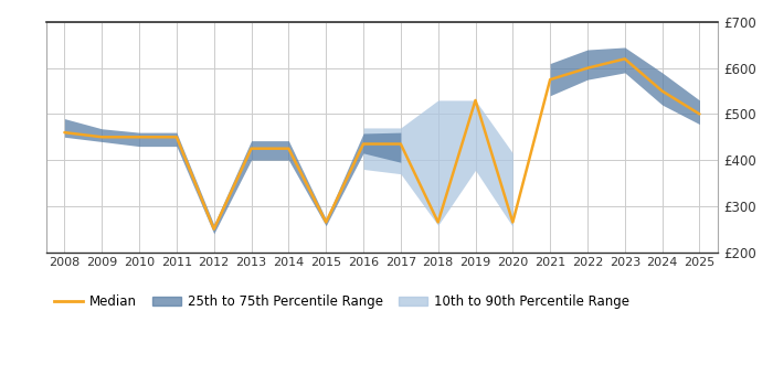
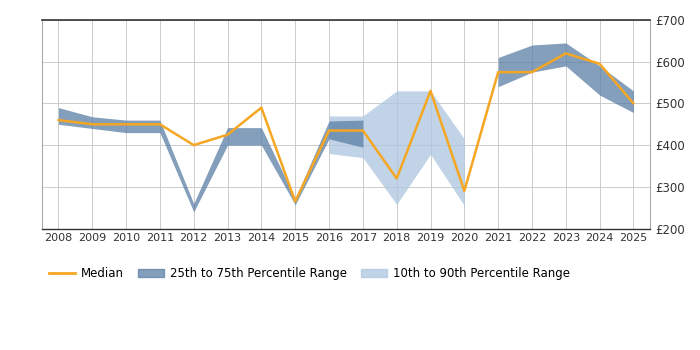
Median/2012: £250 -> £400
Median/2014: £425 -> £490
Median/2018: £265 -> £320
Median/2020: £265 -> £290
Median/2022: £600 -> £575
Median/2024: £550 -> £595
